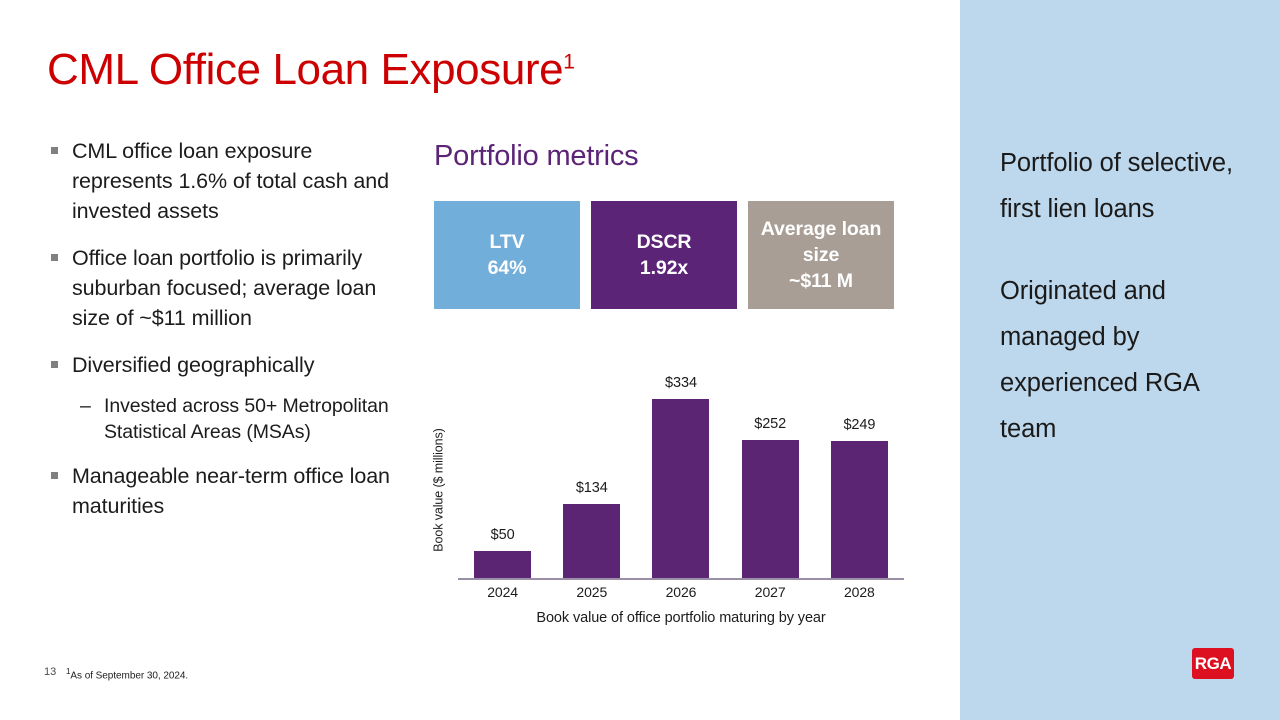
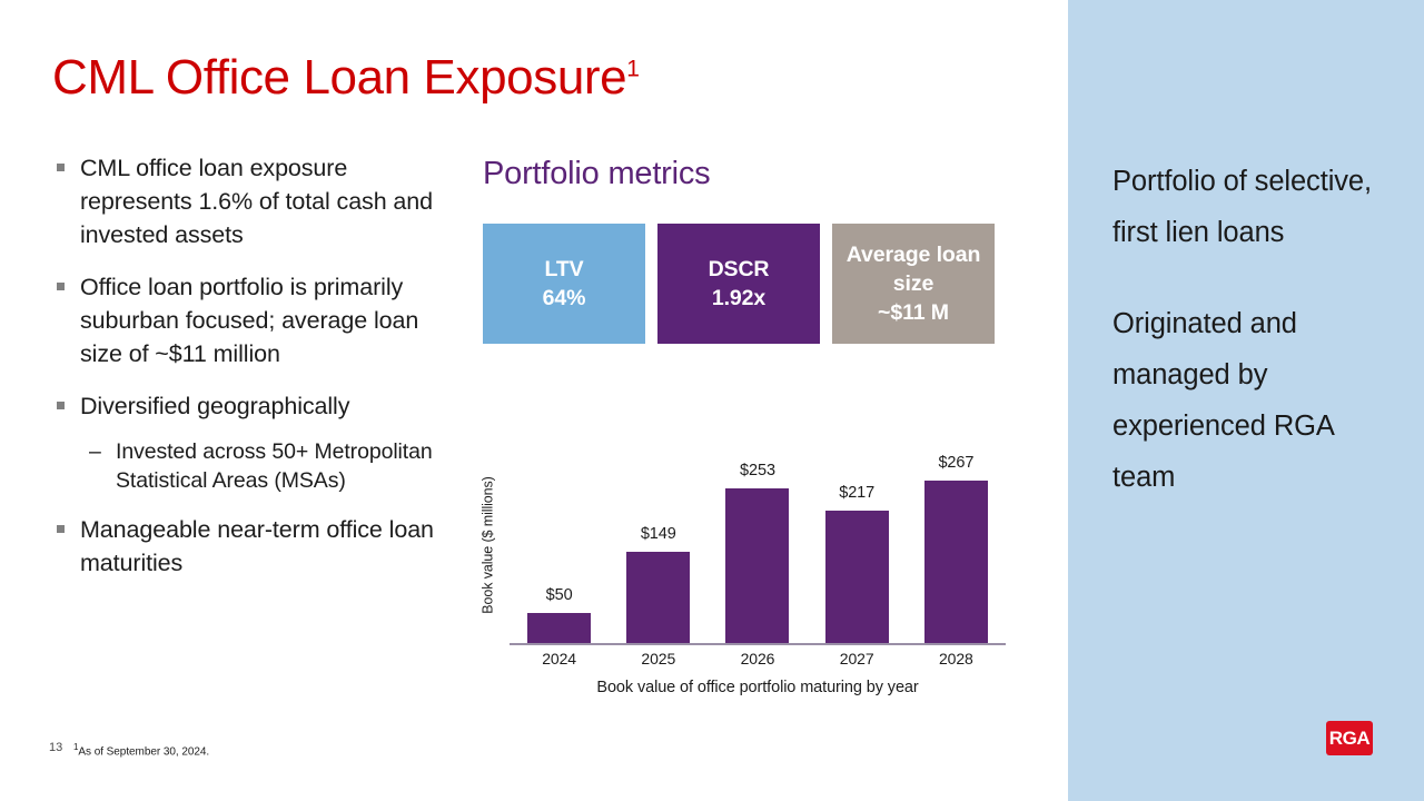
2025: $134 -> $149
2026: $334 -> $253
2027: $252 -> $217
2028: $249 -> $267
